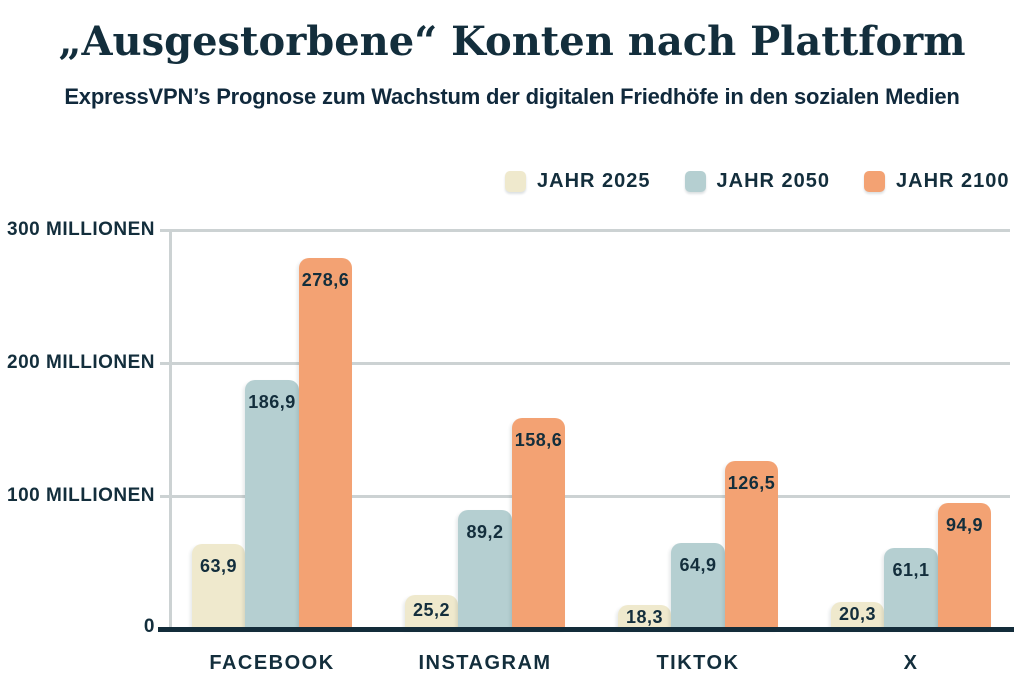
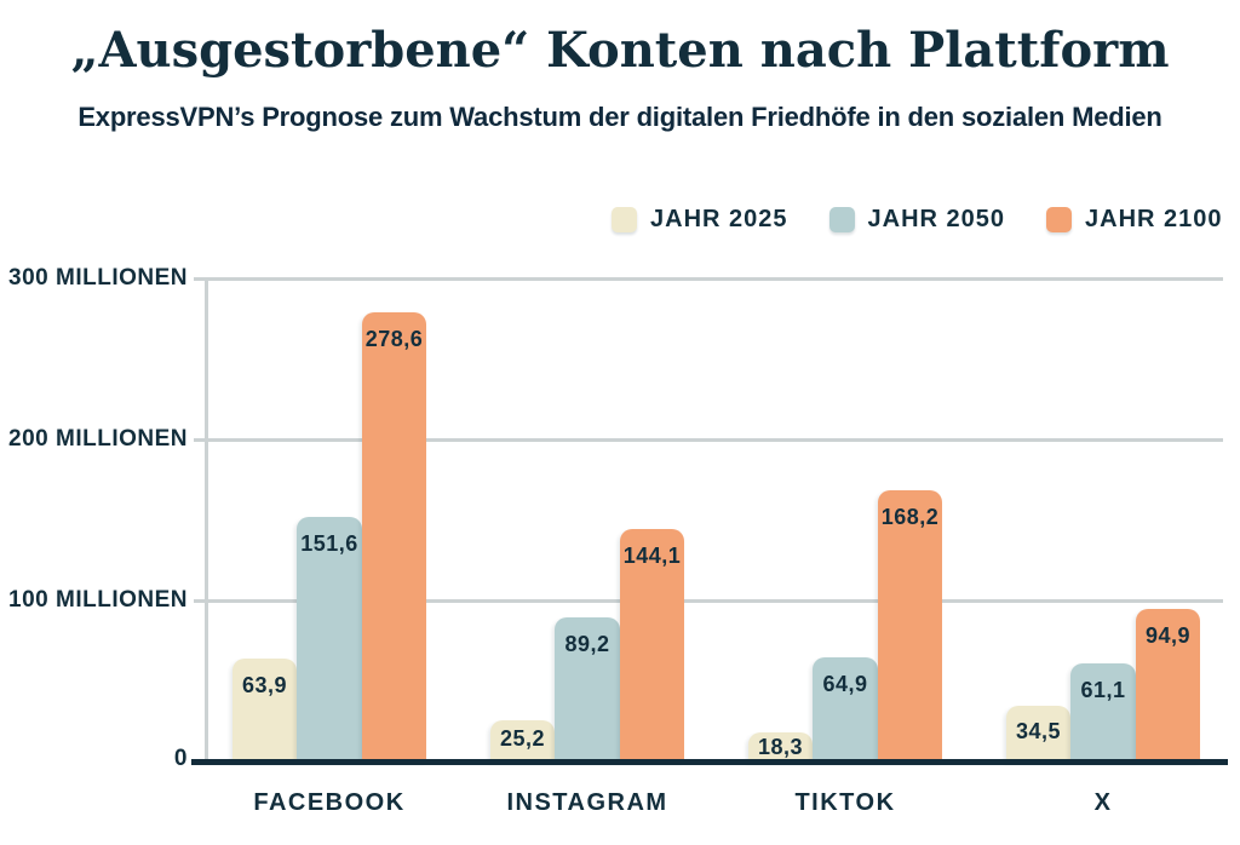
JAHR 2050/FACEBOOK: 186,9 -> 151,6
JAHR 2100/INSTAGRAM: 158,6 -> 144,1
JAHR 2100/TIKTOK: 126,5 -> 168,2
JAHR 2025/X: 20,3 -> 34,5
